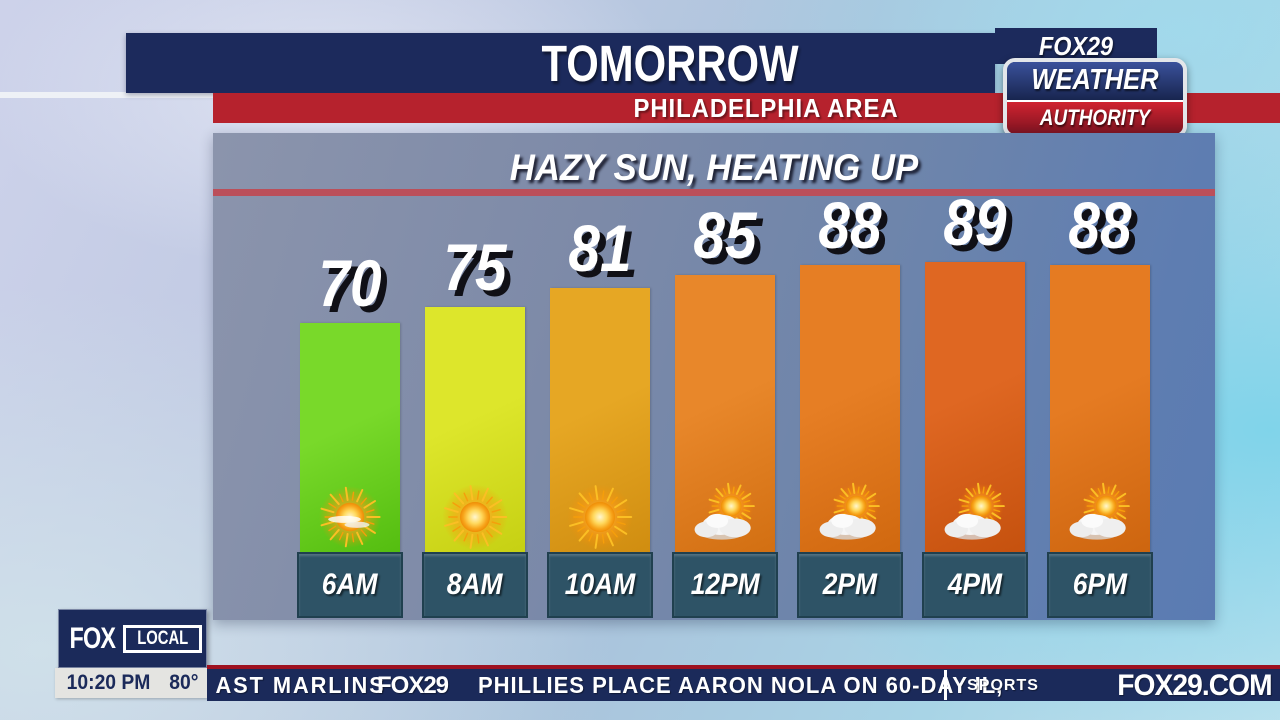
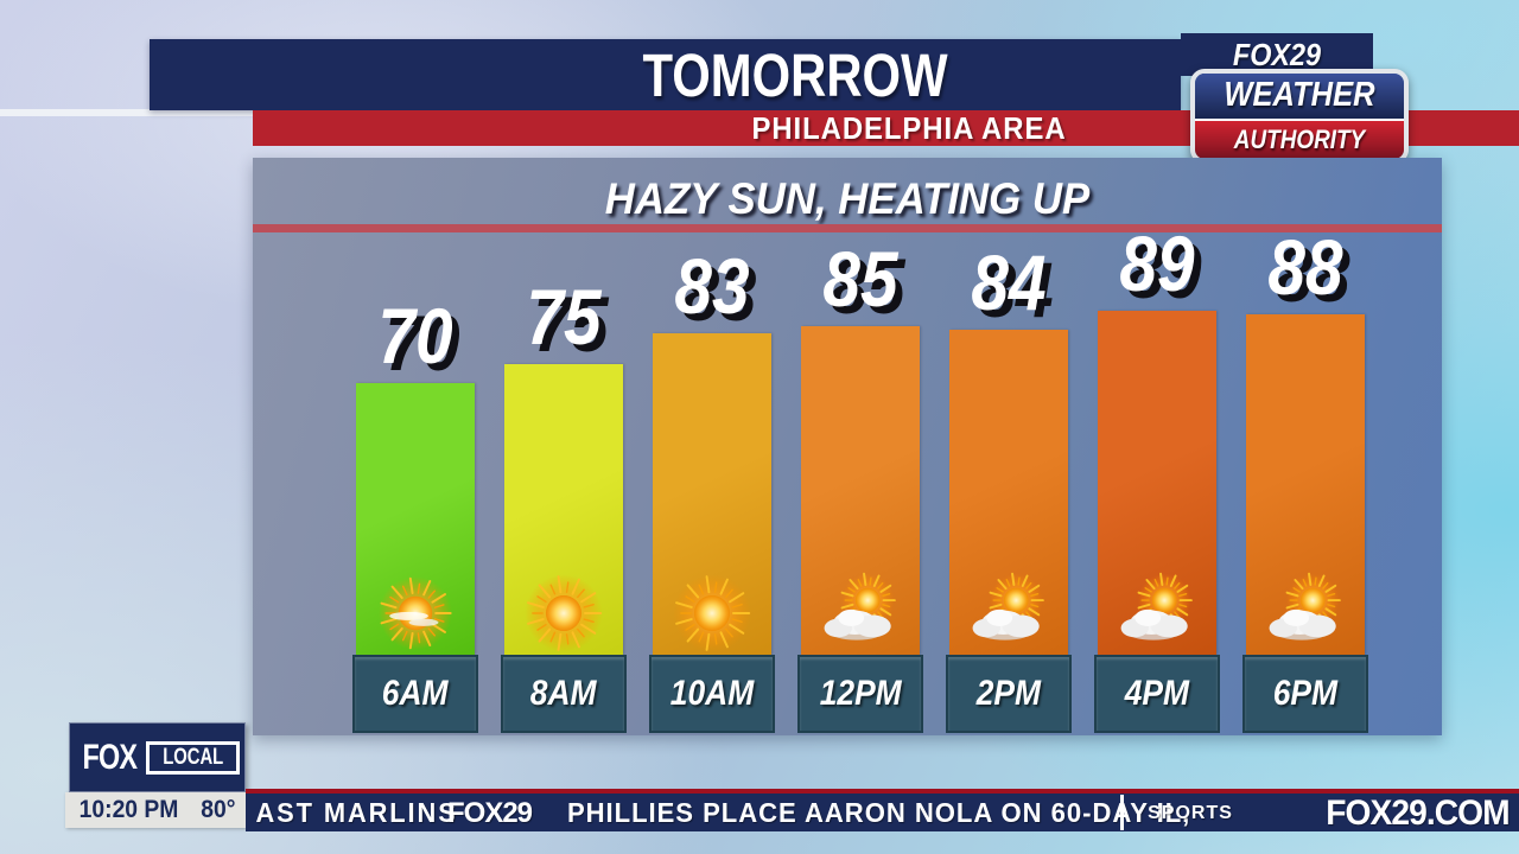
10AM: 81 -> 83
2PM: 88 -> 84
